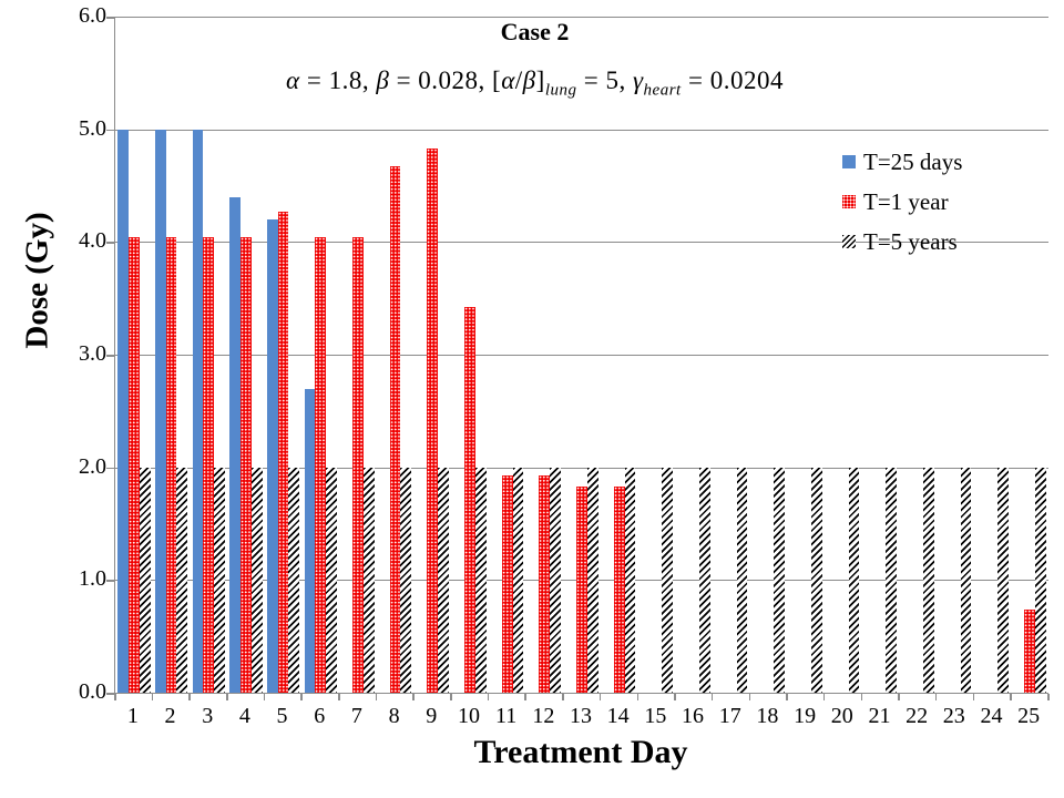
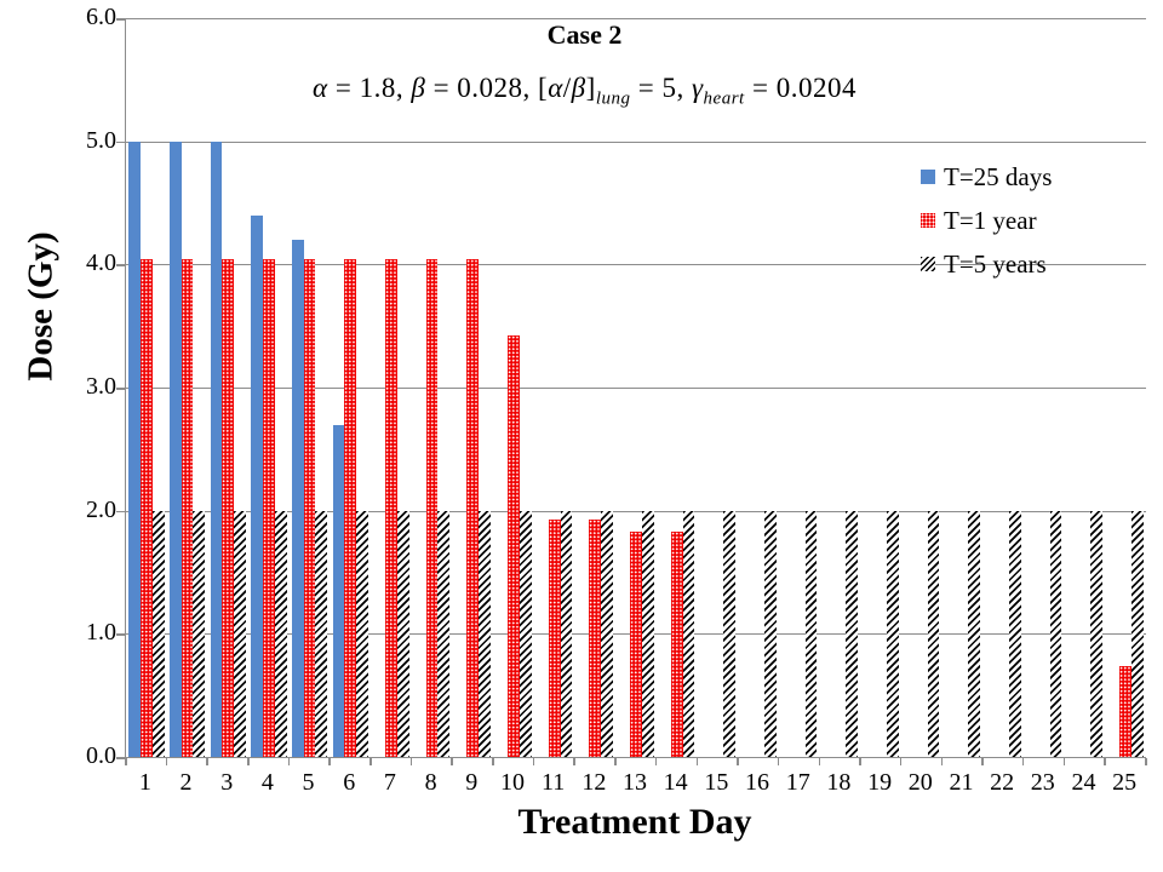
T=1 year/5: 4.27 -> 4.04
T=1 year/8: 4.67 -> 4.04
T=1 year/9: 4.83 -> 4.04
